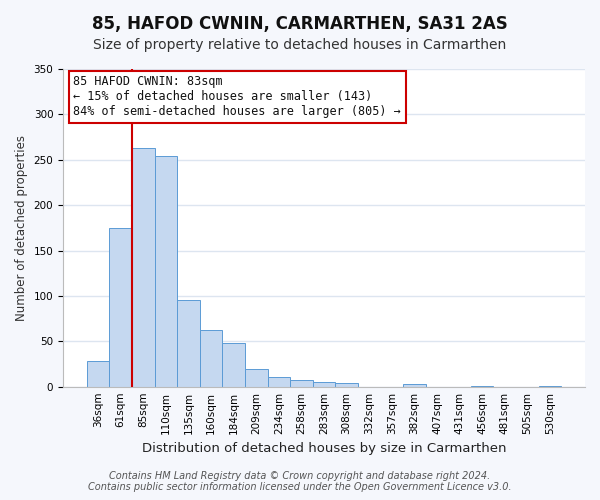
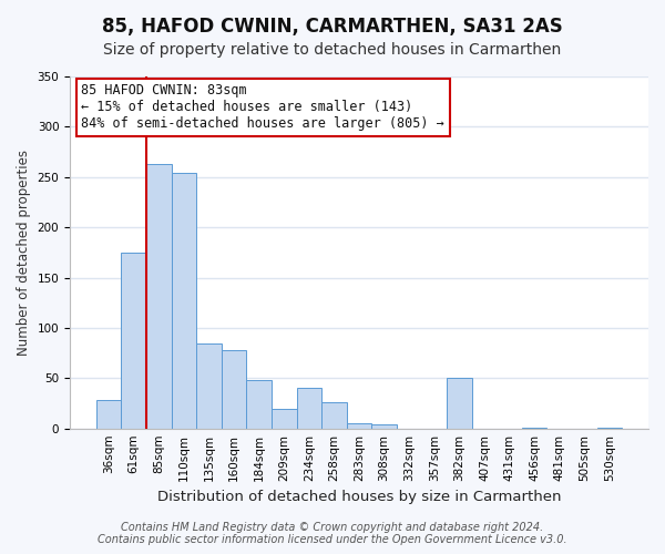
135sqm: 95 -> 84
160sqm: 62 -> 78
234sqm: 11 -> 40
258sqm: 7 -> 26
382sqm: 3 -> 50
